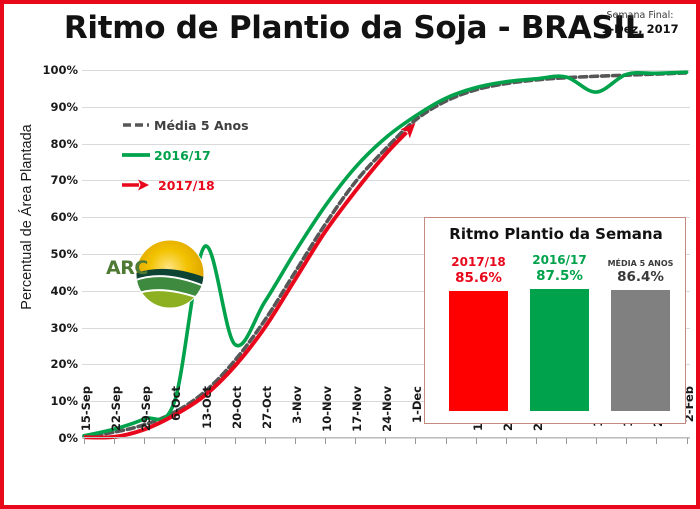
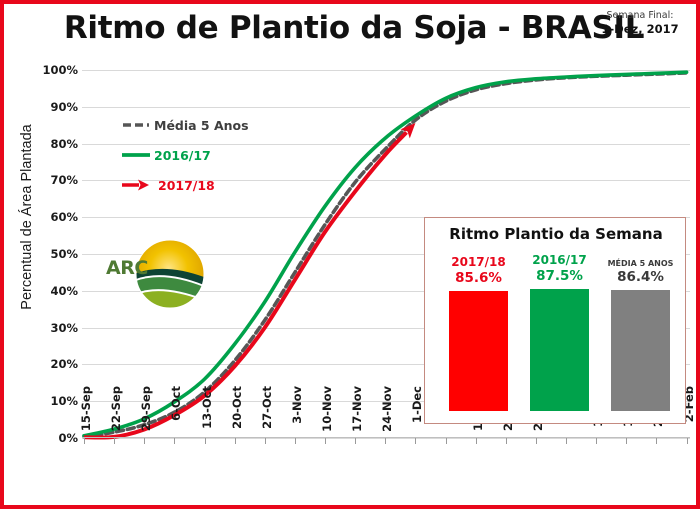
2016/17/13-Oct: 52% -> 16%
2016/17/12-Jan: 94% -> 98%
